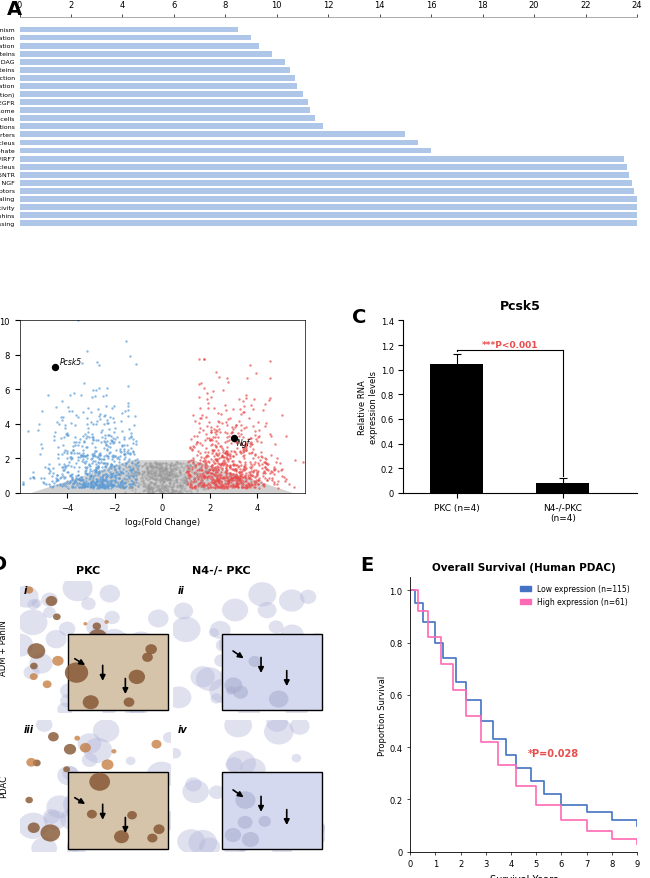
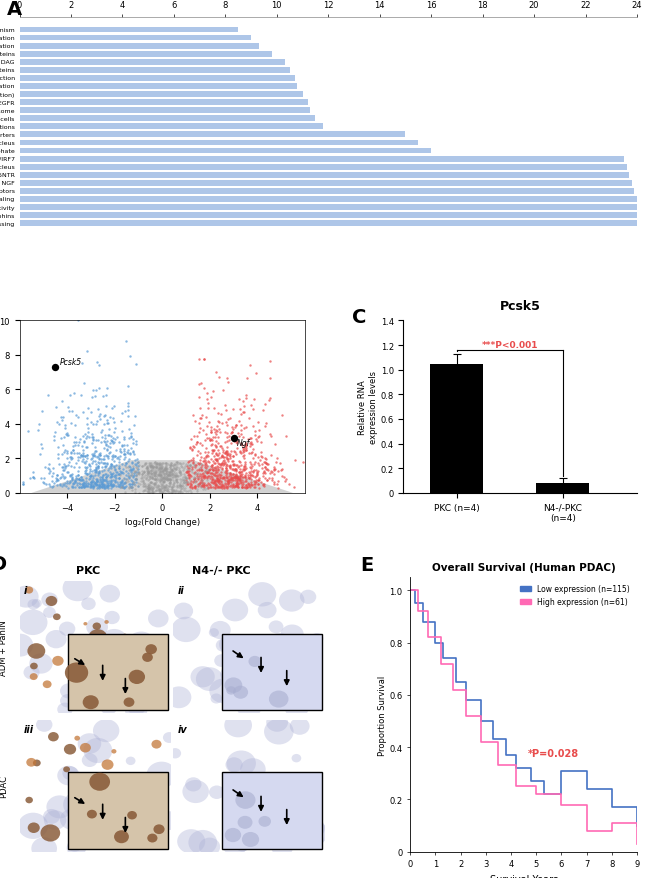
Overall Survival (Human PDAC)/High expression (n=61)/5: 0.18 -> 0.22
Overall Survival (Human PDAC)/Low expression (n=115)/6: 0.18 -> 0.31
Overall Survival (Human PDAC)/High expression (n=61)/6: 0.12 -> 0.18
Overall Survival (Human PDAC)/Low expression (n=115)/7: 0.15 -> 0.24
Overall Survival (Human PDAC)/Low expression (n=115)/8: 0.12 -> 0.17
Overall Survival (Human PDAC)/High expression (n=61)/8: 0.05 -> 0.11
